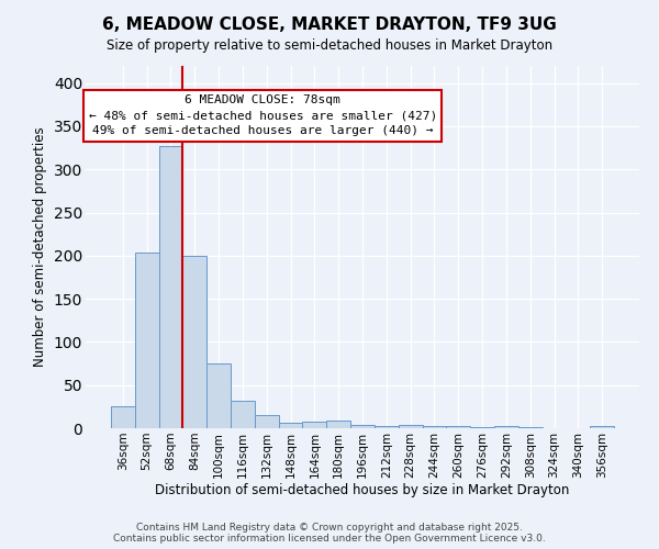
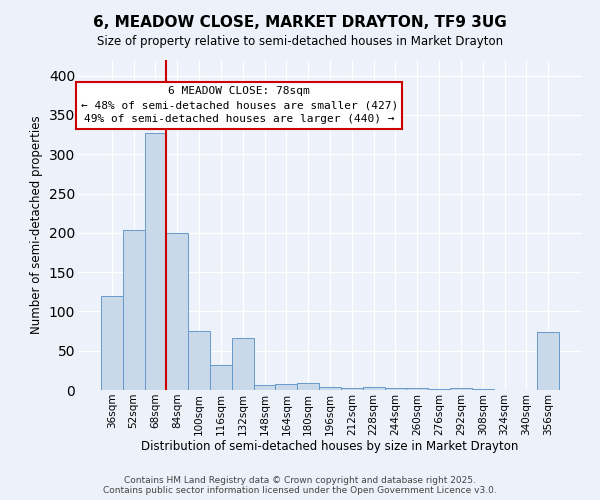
36sqm: 25 -> 120
132sqm: 15 -> 66
356sqm: 3 -> 74
